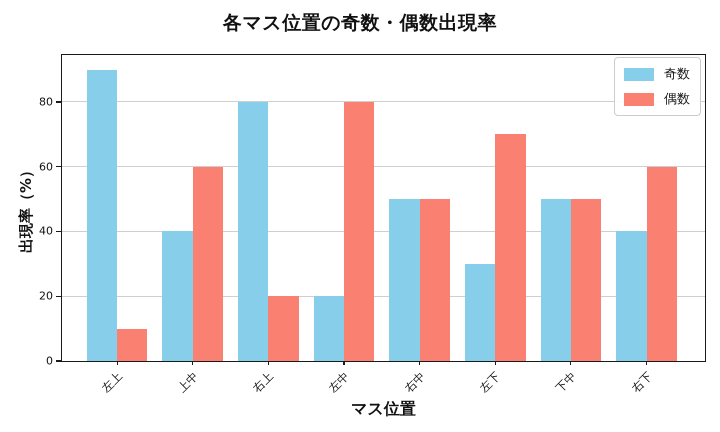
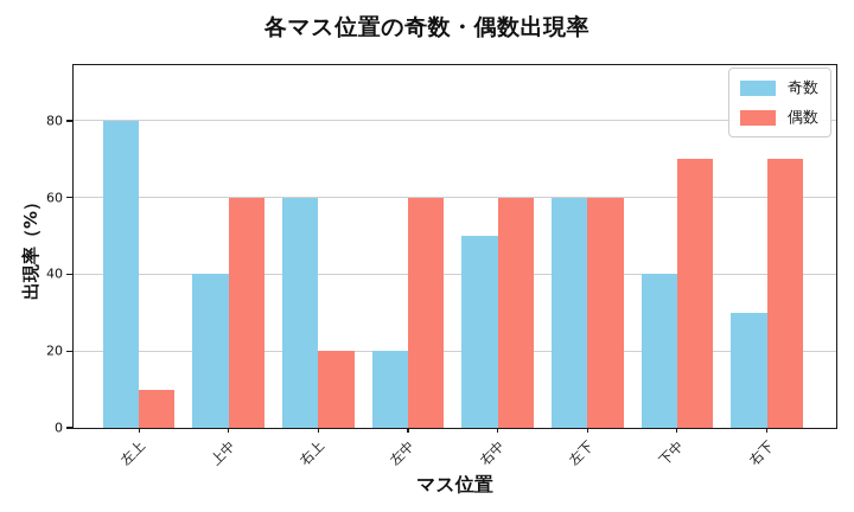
奇数/左上: 90 -> 80
奇数/右上: 80 -> 60
偶数/左中: 80 -> 60
偶数/右中: 50 -> 60
奇数/左下: 30 -> 60
偶数/左下: 70 -> 60
奇数/下中: 50 -> 40
偶数/下中: 50 -> 70
奇数/右下: 40 -> 30
偶数/右下: 60 -> 70
